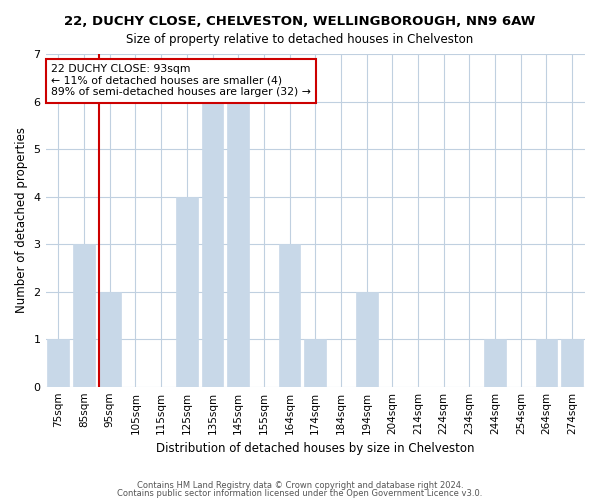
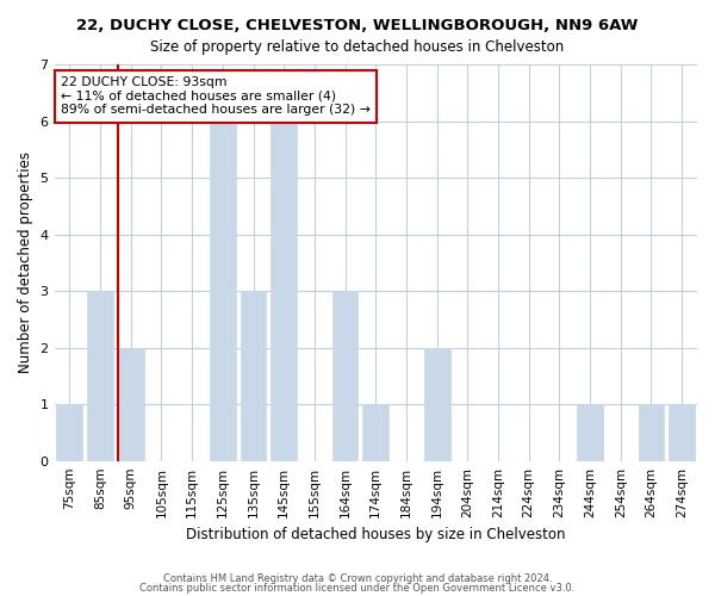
125sqm: 4 -> 6
135sqm: 6 -> 3
